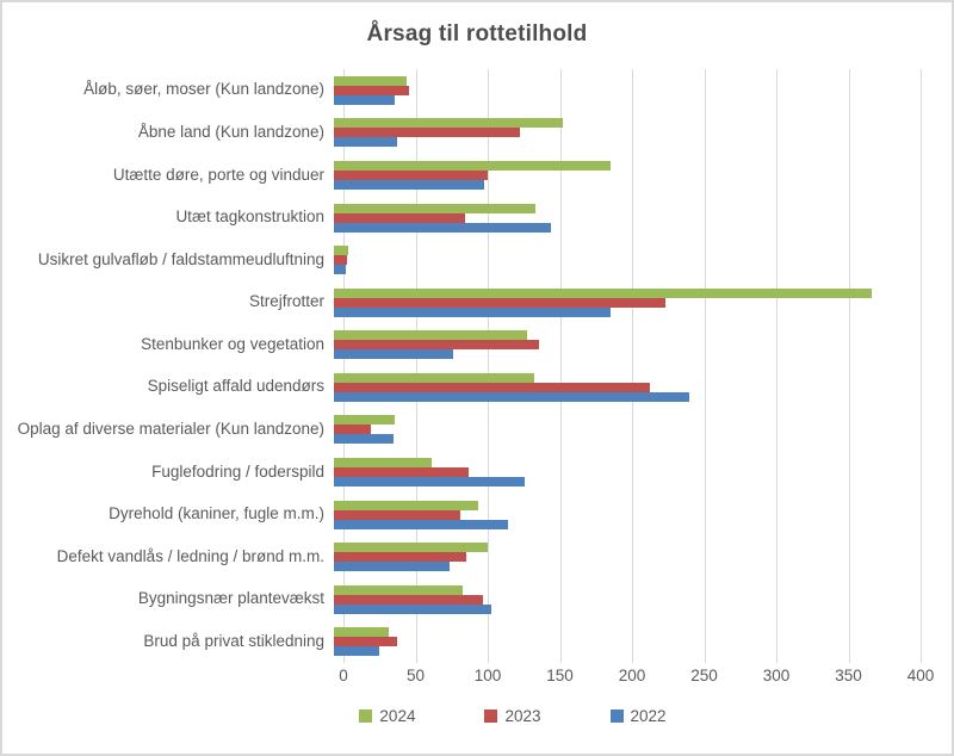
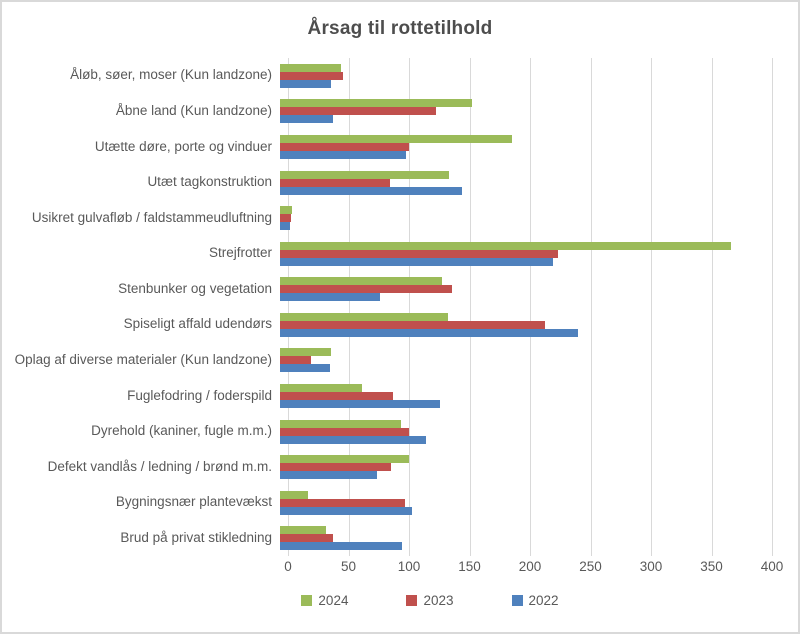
2022/Strejfrotter: 192 -> 226
2023/Dyrehold (kaniner, fugle m.m.): 88 -> 107
2024/Bygningsnær plantevækst: 89 -> 23
2022/Brud på privat stikledning: 31 -> 101
